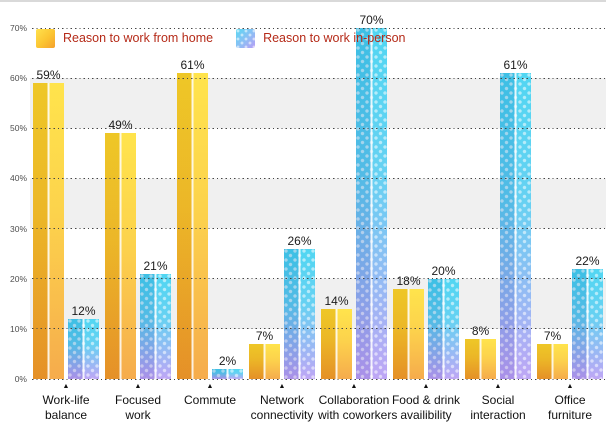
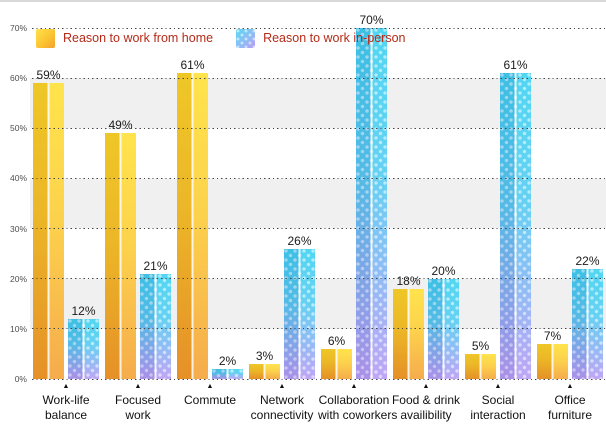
Reason to work from home/Network connectivity: 7% -> 3%
Reason to work from home/Collaboration with coworkers: 14% -> 6%
Reason to work from home/Social interaction: 8% -> 5%
